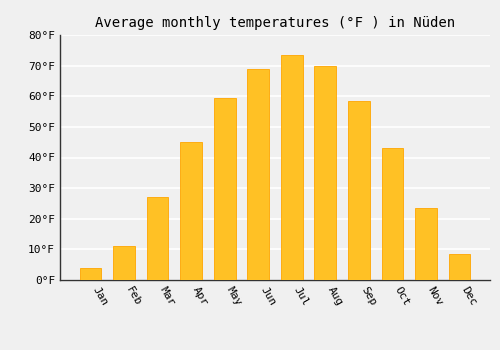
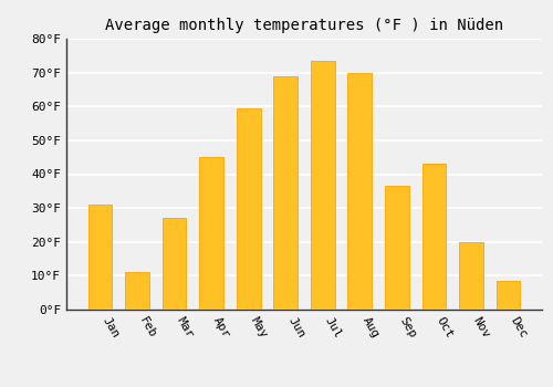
Jan: 4.0°F -> 31.0°F
Sep: 58.5°F -> 36.5°F
Nov: 23.5°F -> 20.0°F
